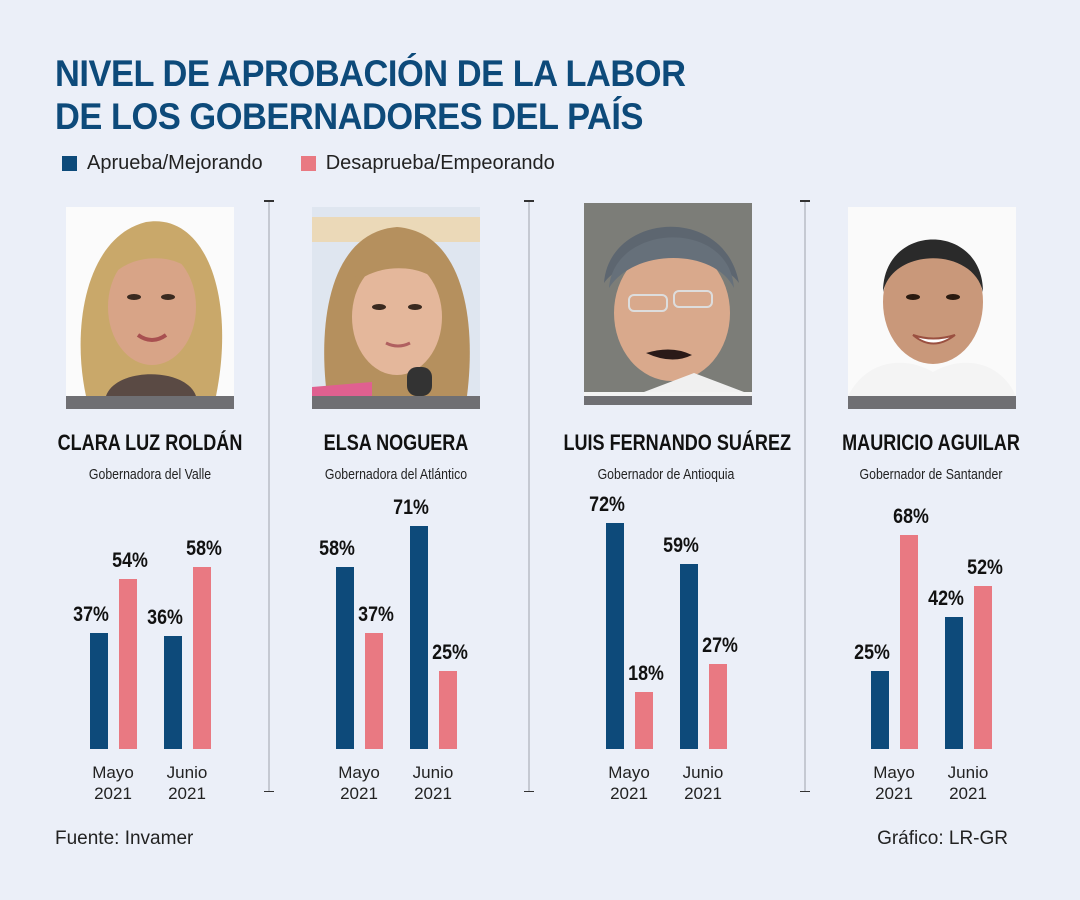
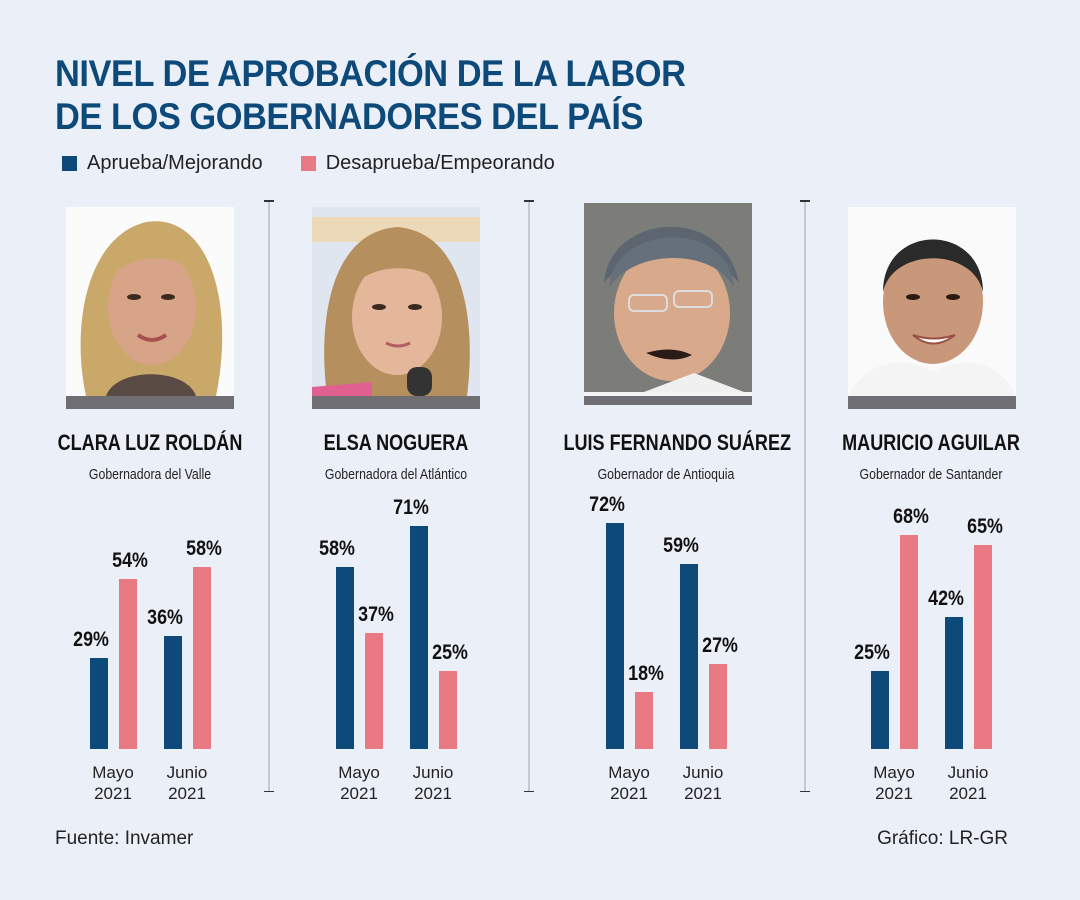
CLARA LUZ ROLDÁN/Aprueba/Mejorando/Mayo 2021: 37% -> 29%
MAURICIO AGUILAR/Desaprueba/Empeorando/Junio 2021: 52% -> 65%
